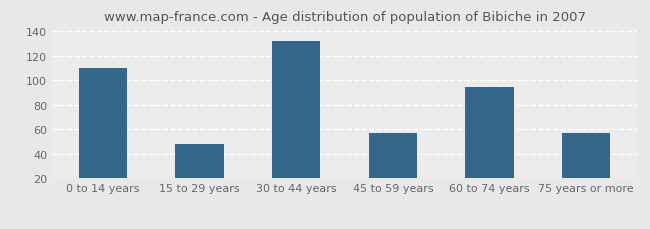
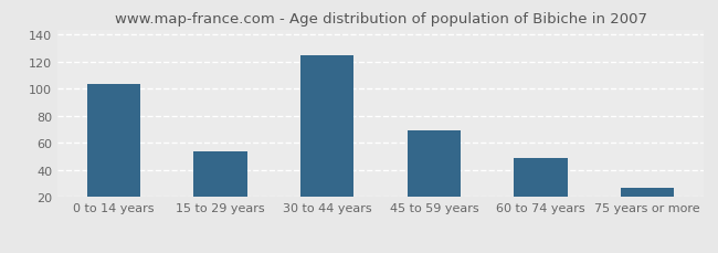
0 to 14 years: 110 -> 104
15 to 29 years: 48 -> 54
30 to 44 years: 132 -> 125
45 to 59 years: 57 -> 69
60 to 74 years: 95 -> 49
75 years or more: 57 -> 27
